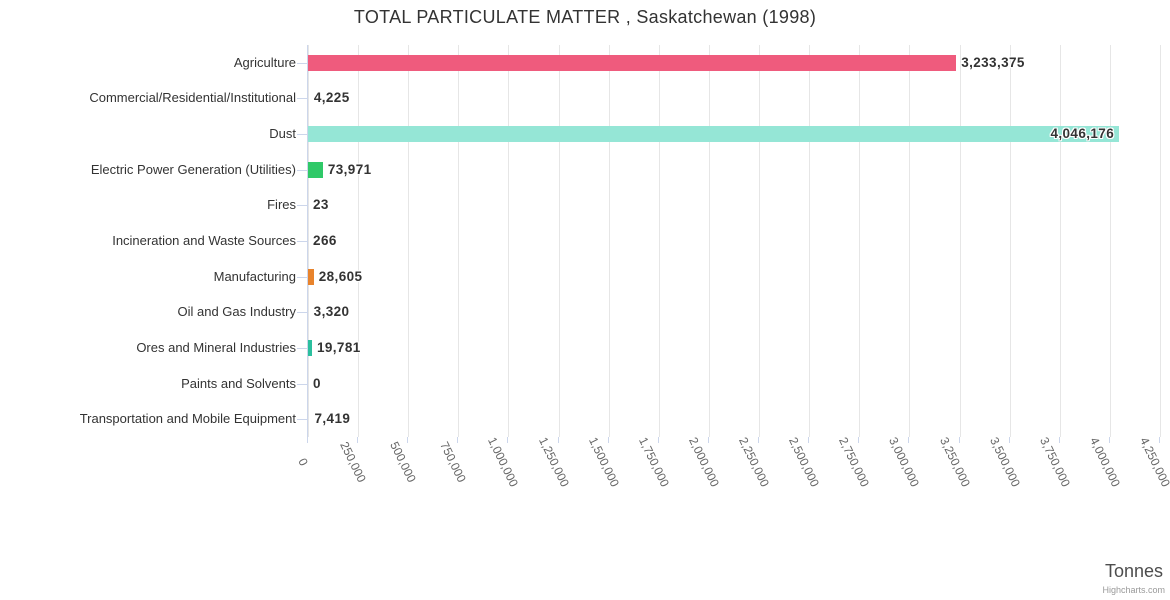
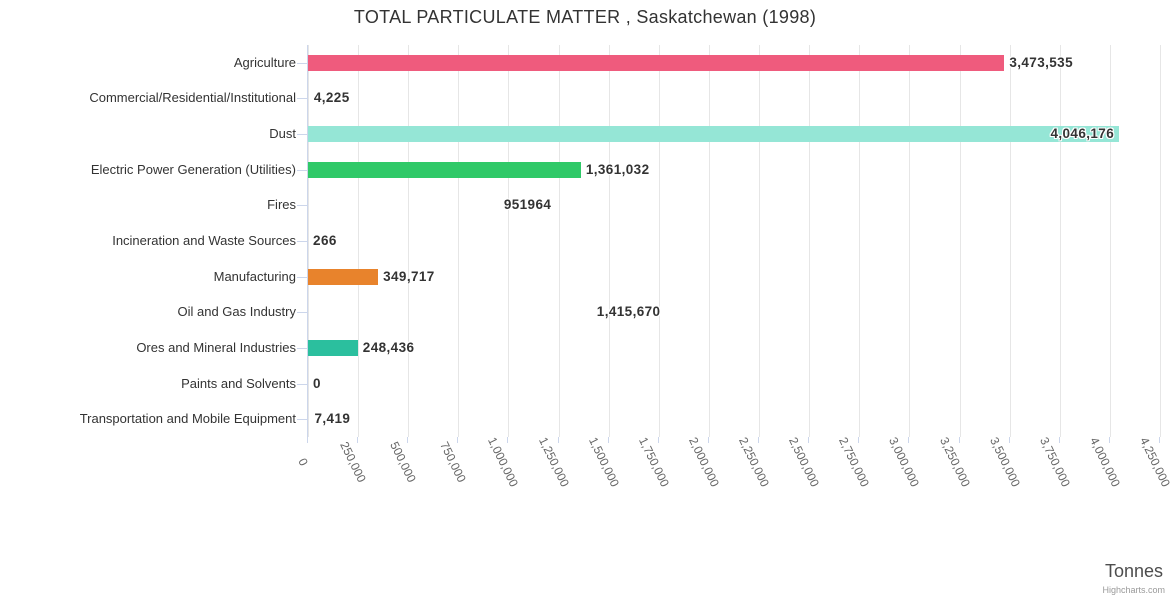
Agriculture: 3,233,375 -> 3,473,535
Electric Power Generation (Utilities): 73,971 -> 1,361,032
Fires: 23 -> 951964
Manufacturing: 28,605 -> 349,717
Oil and Gas Industry: 3,320 -> 1,415,670
Ores and Mineral Industries: 19,781 -> 248,436
